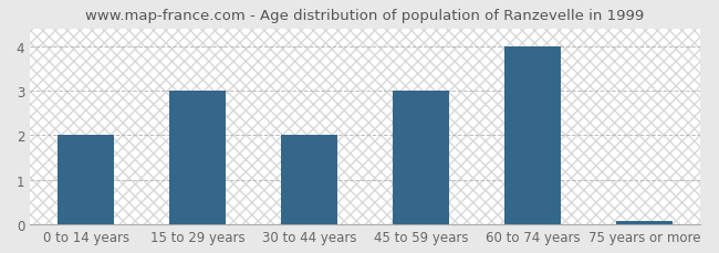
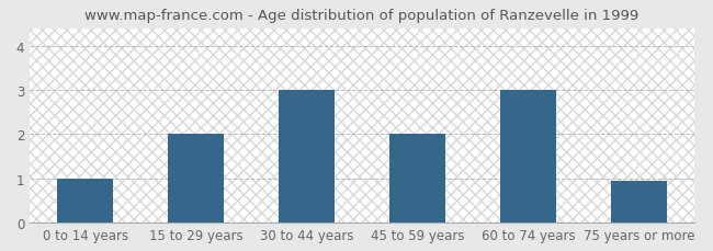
0 to 14 years: 2.00 -> 1.00
15 to 29 years: 3.00 -> 2.00
30 to 44 years: 2.00 -> 3.00
45 to 59 years: 3.00 -> 2.00
60 to 74 years: 4.00 -> 3.00
75 years or more: 0.06 -> 0.95
